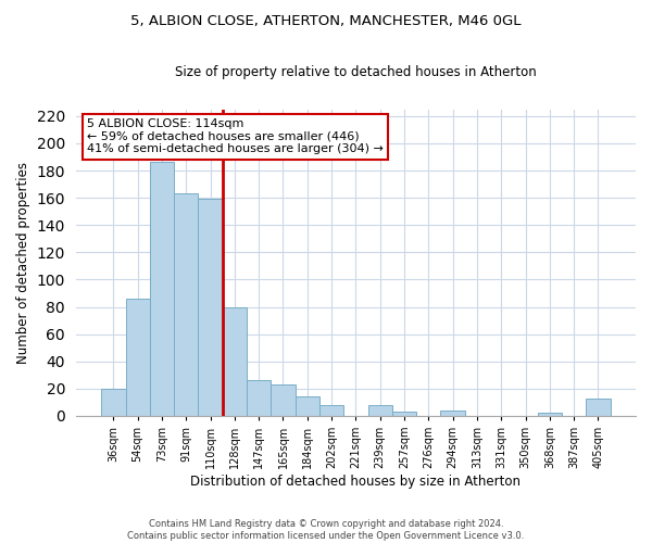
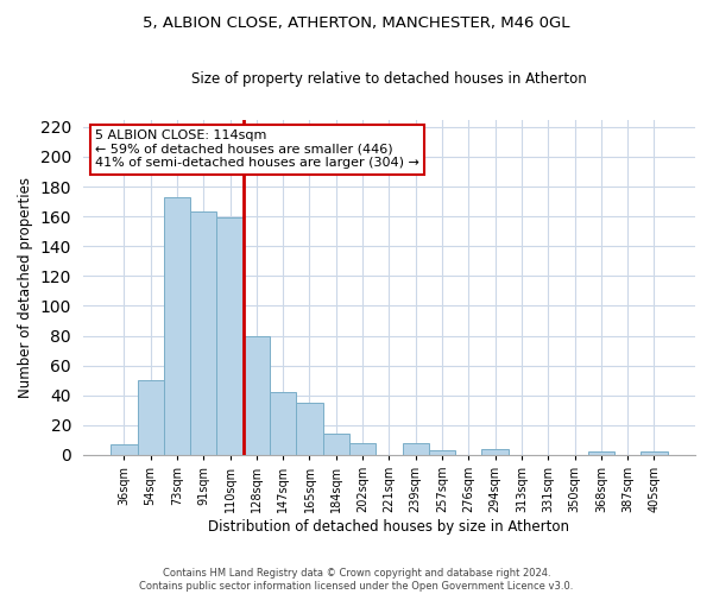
36sqm: 20 -> 7
54sqm: 86 -> 50
73sqm: 186 -> 173
147sqm: 26 -> 42
165sqm: 23 -> 35
405sqm: 13 -> 2
